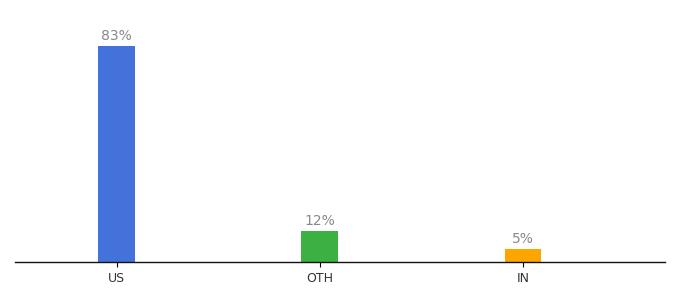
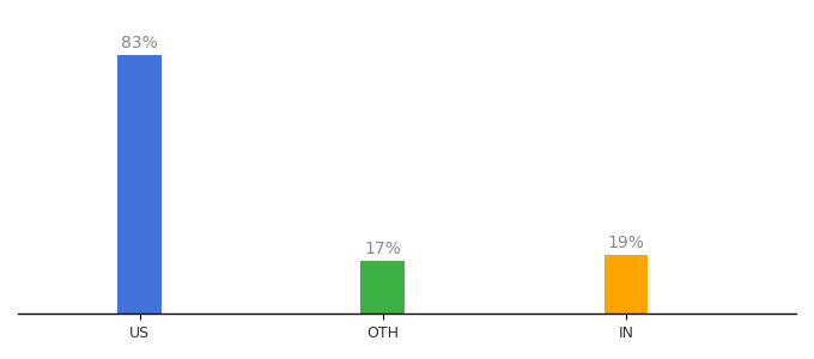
OTH: 12% -> 17%
IN: 5% -> 19%
